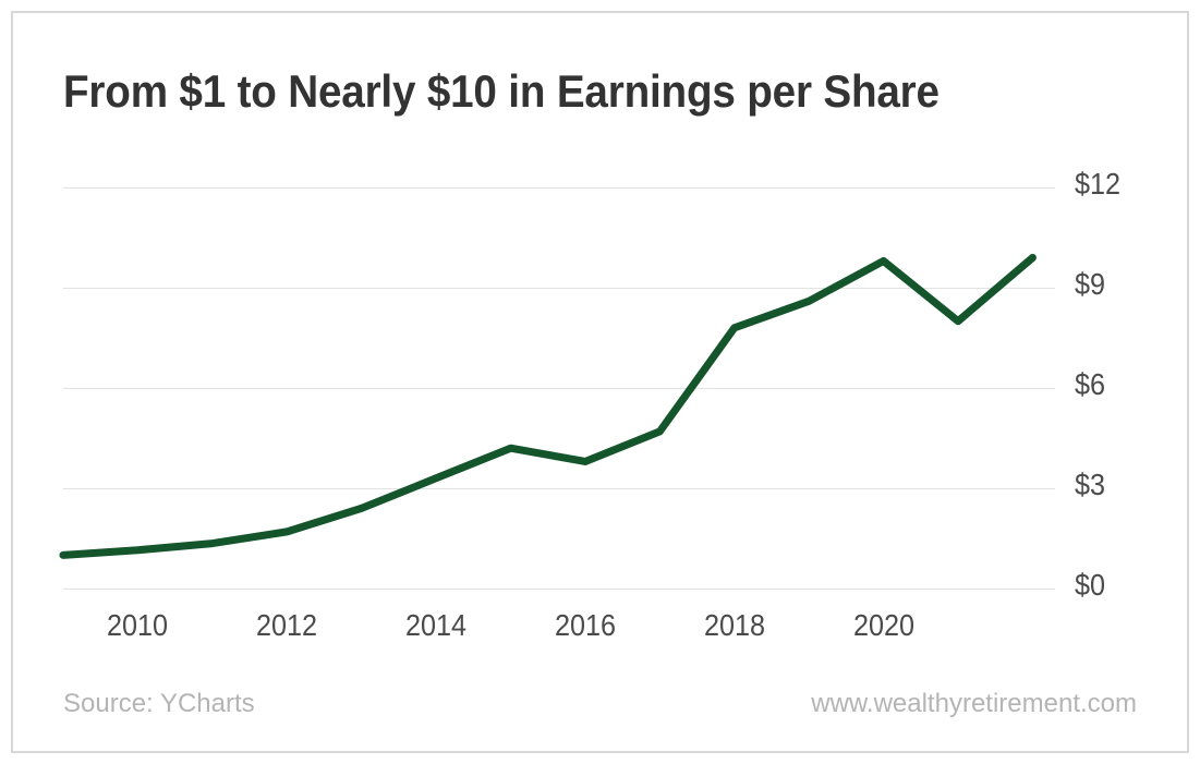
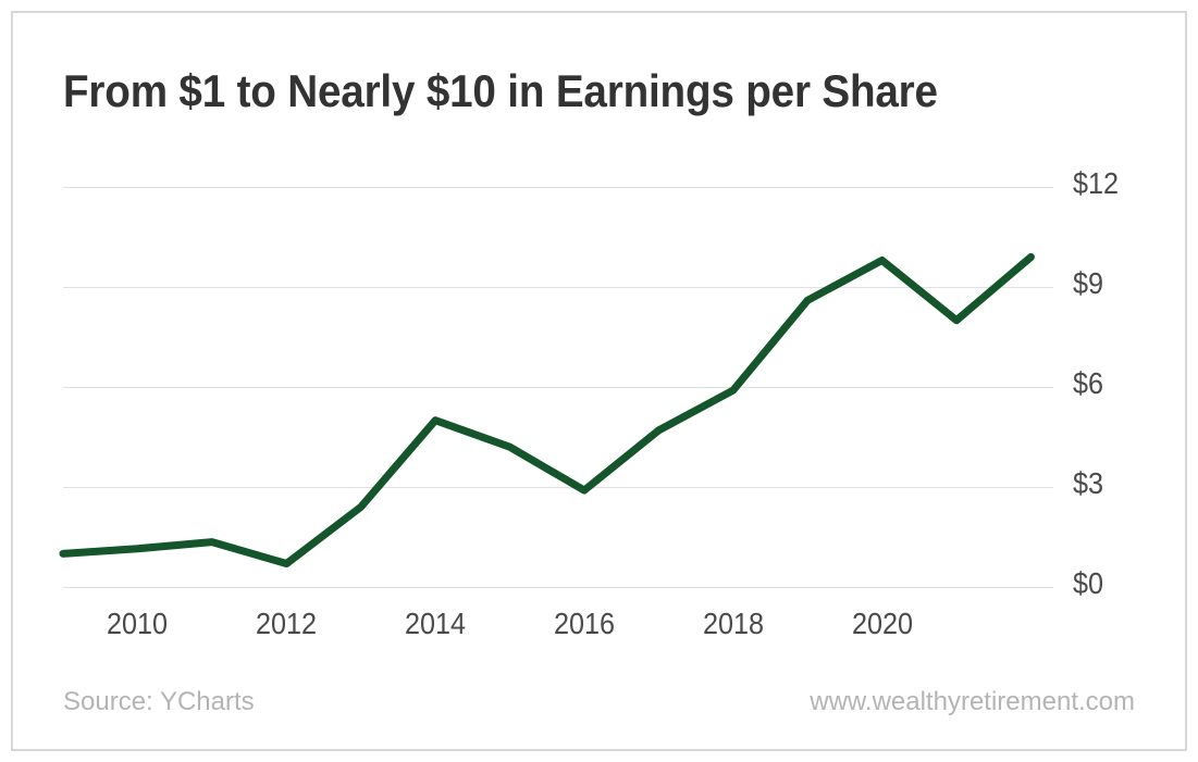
2012: $1.7 -> $0.7
2014: $3.3 -> $5.0
2016: $3.8 -> $2.9
2018: $7.8 -> $5.9
